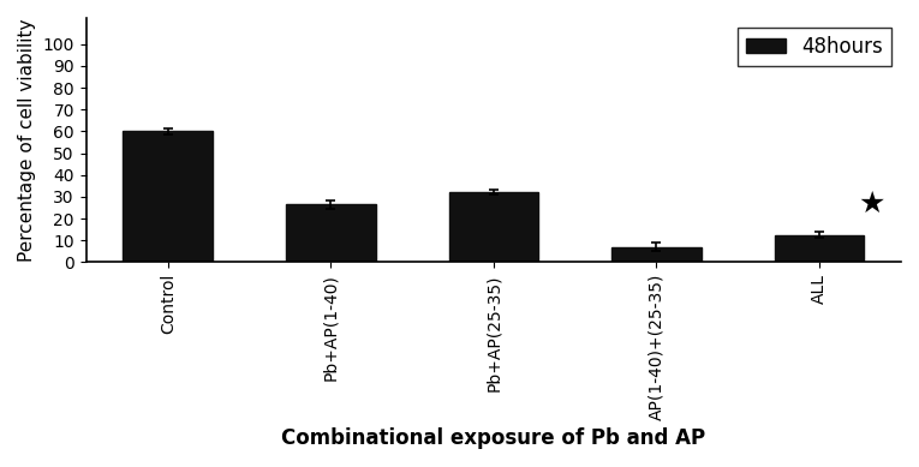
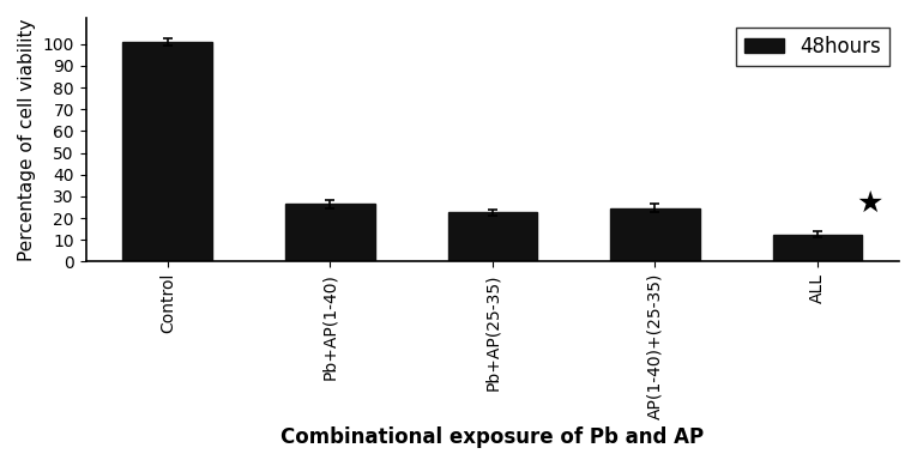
Control: 60 -> 101
Pb+AP(25-35): 32 -> 22
AP(1-40)+(25-35): 7 -> 24
